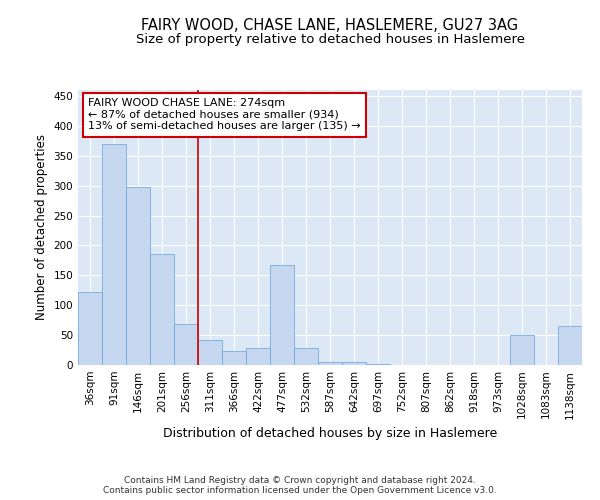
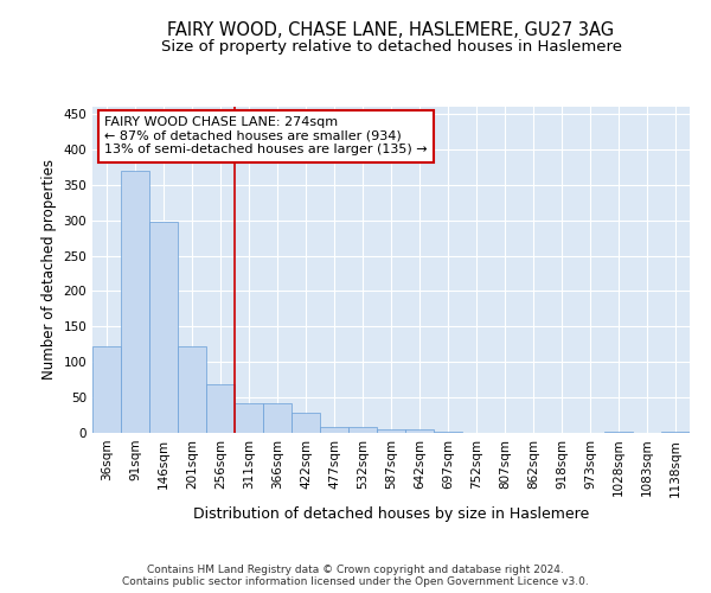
201sqm: 186 -> 122
366sqm: 24 -> 42
477sqm: 168 -> 8
532sqm: 28 -> 8
1028sqm: 50 -> 2
1138sqm: 66 -> 2
